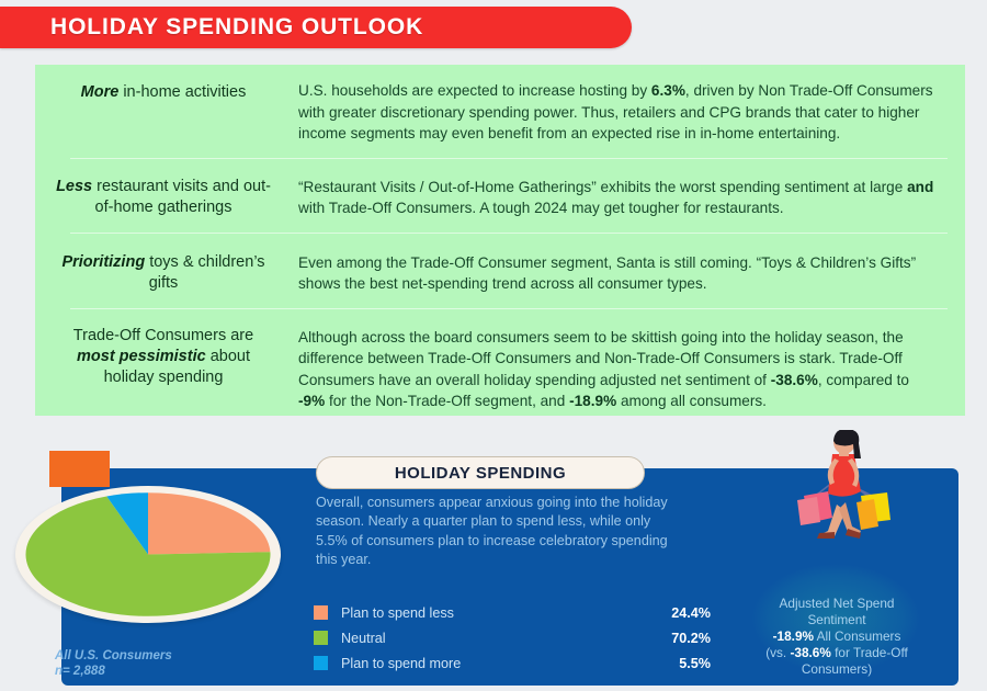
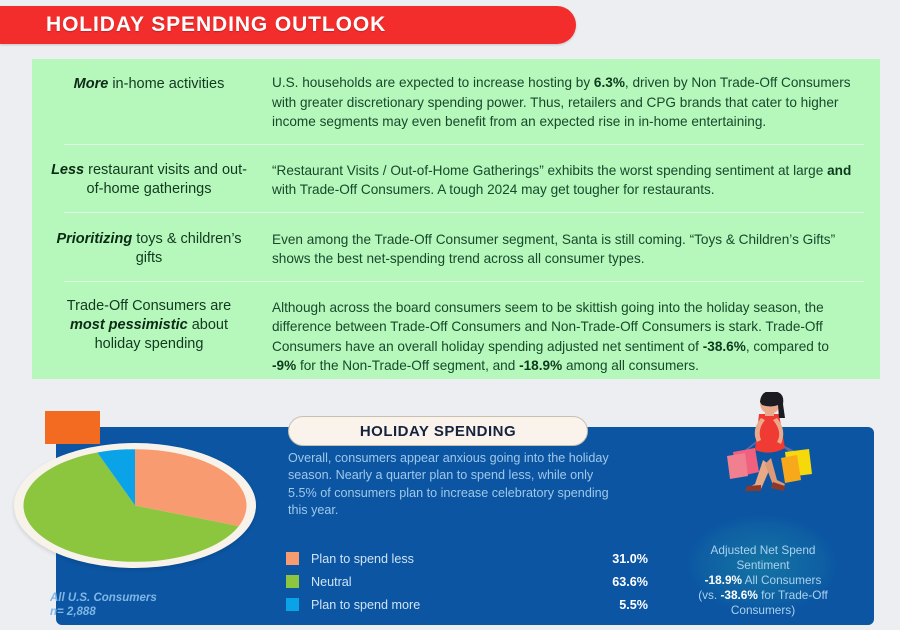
Plan to spend less: 24.4% -> 31.0%
Neutral: 70.2% -> 63.6%
